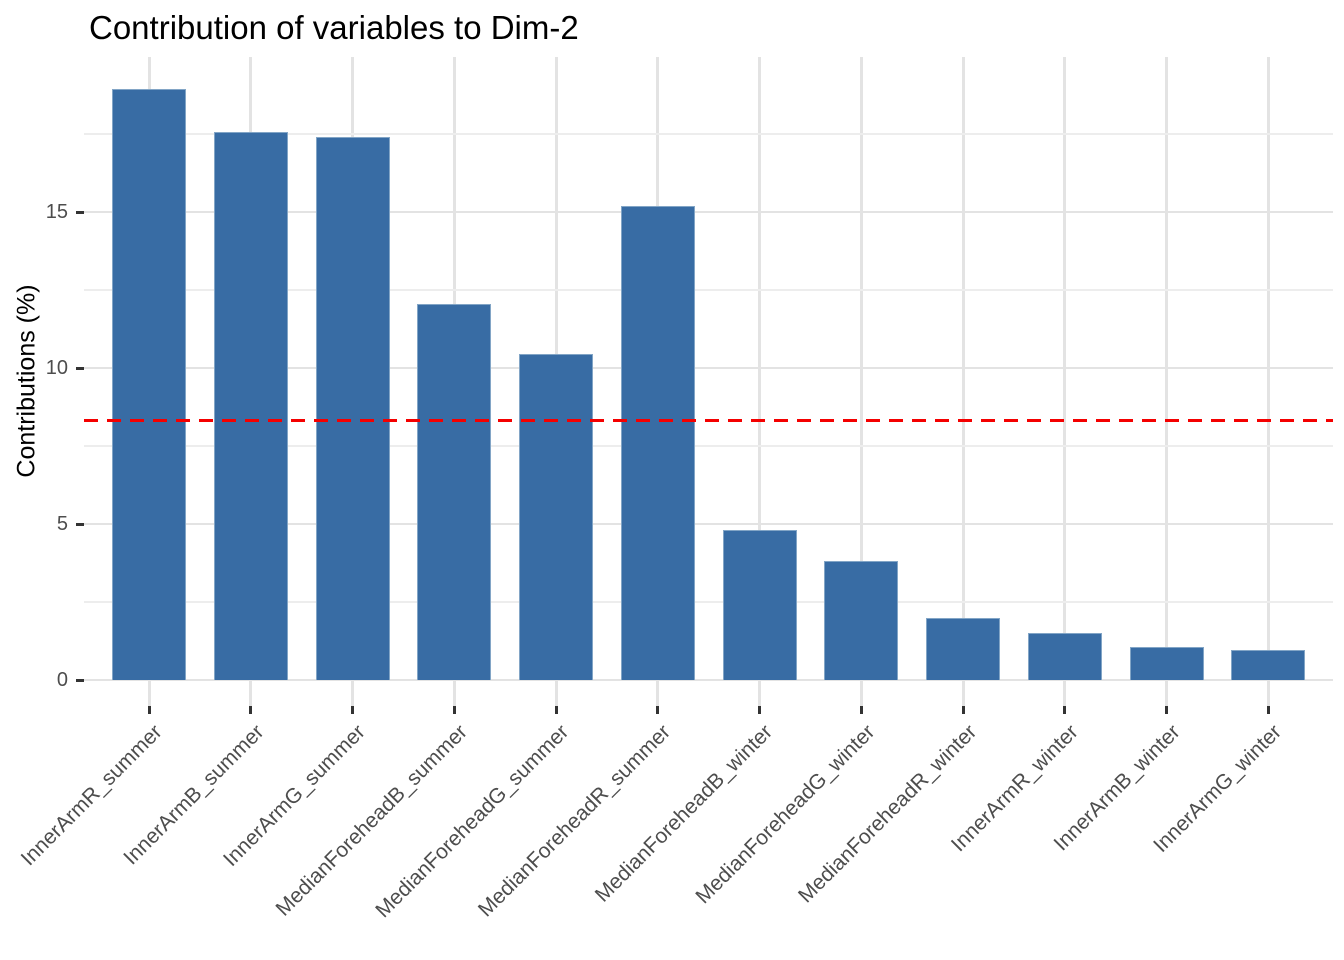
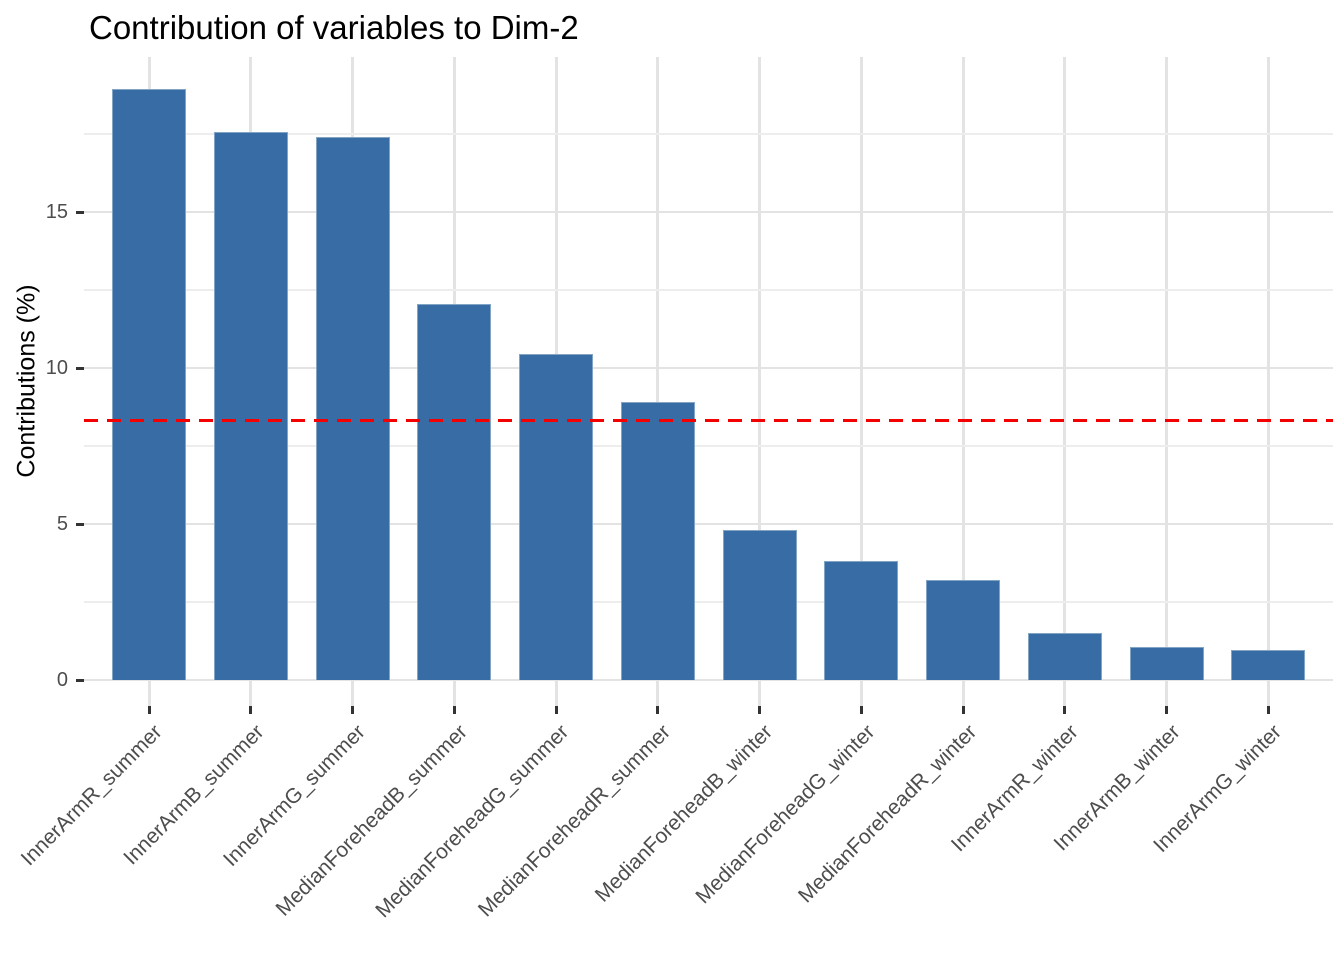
MedianForeheadR_summer: 15.2 -> 8.9
MedianForeheadR_winter: 2.0 -> 3.2
